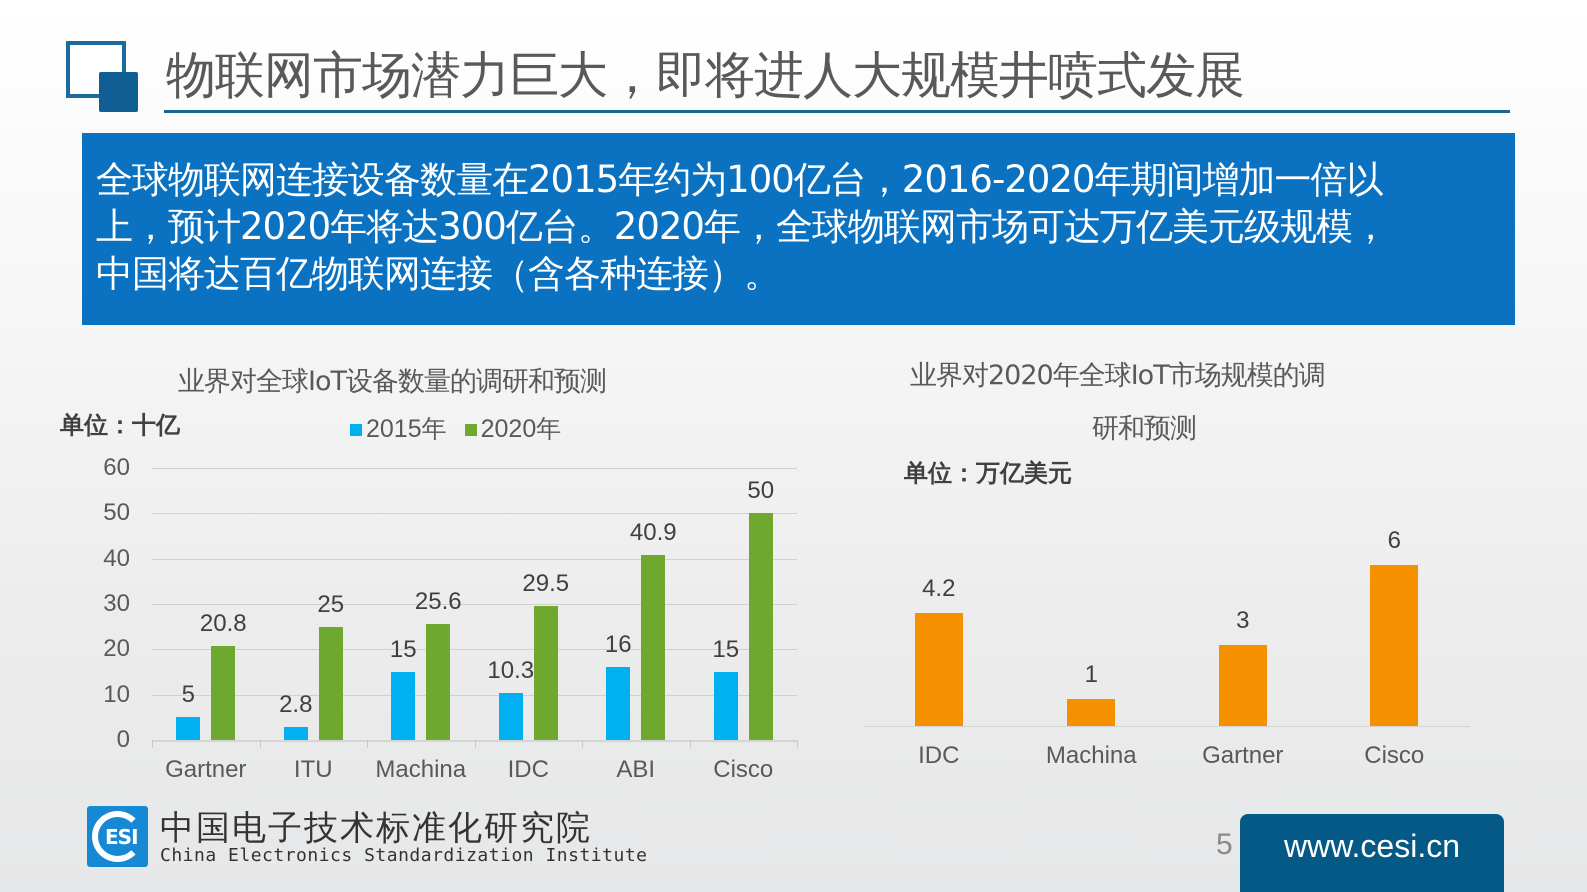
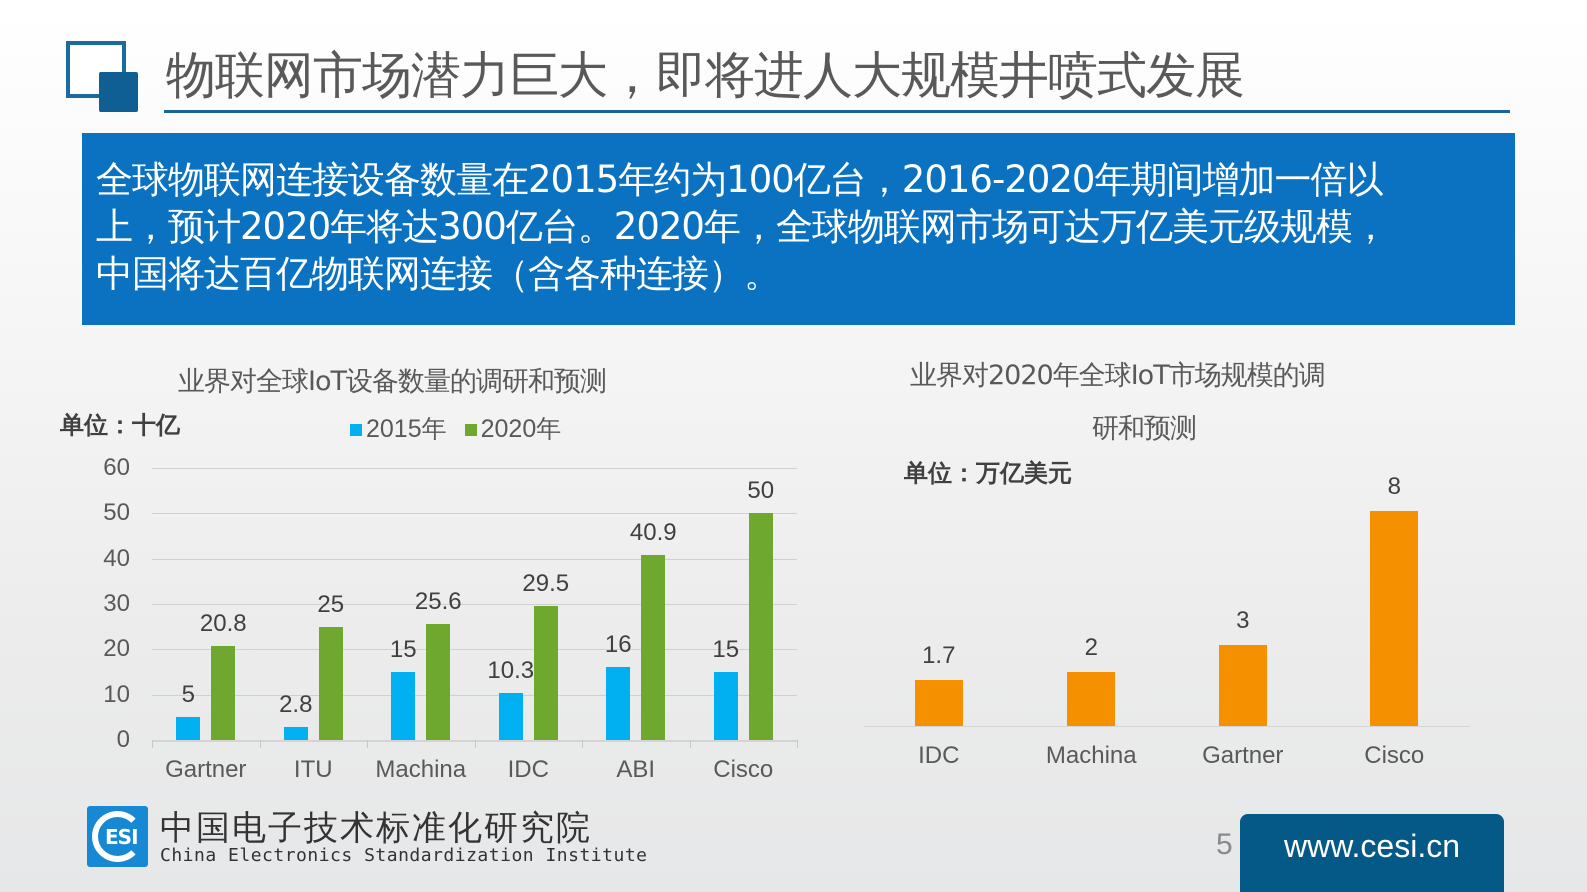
业界对2020年全球IoT市场规模的调研和预测/IDC: 4.2 -> 1.7
业界对2020年全球IoT市场规模的调研和预测/Machina: 1 -> 2
业界对2020年全球IoT市场规模的调研和预测/Cisco: 6 -> 8
